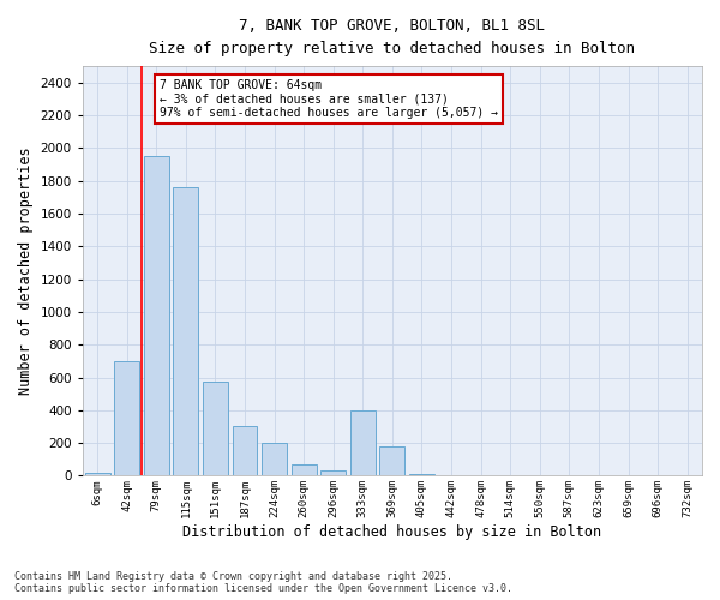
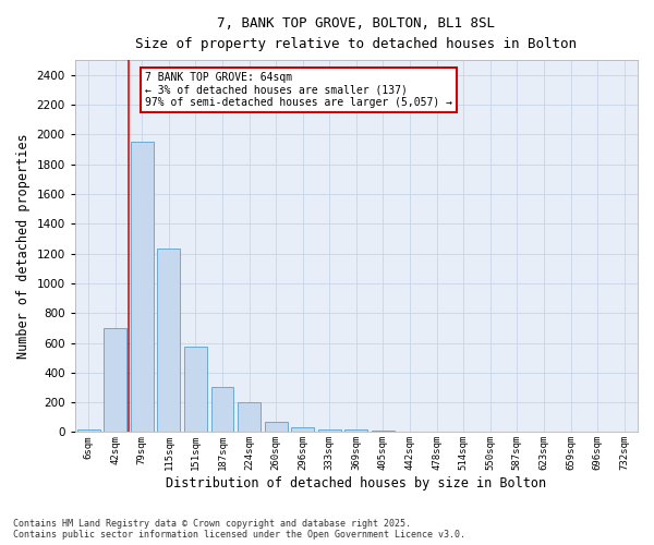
115sqm: 1760 -> 1230
333sqm: 400 -> 20
369sqm: 180 -> 20
